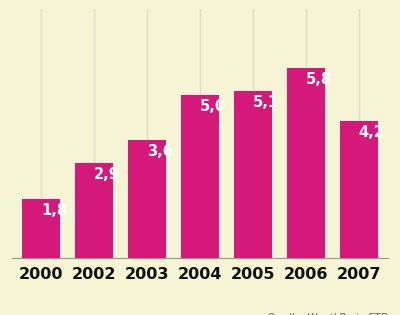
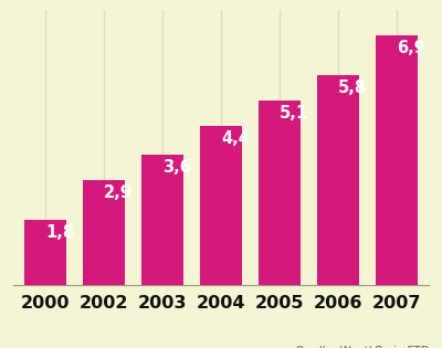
2004: 5,0 -> 4,4
2007: 4,2 -> 6,9
